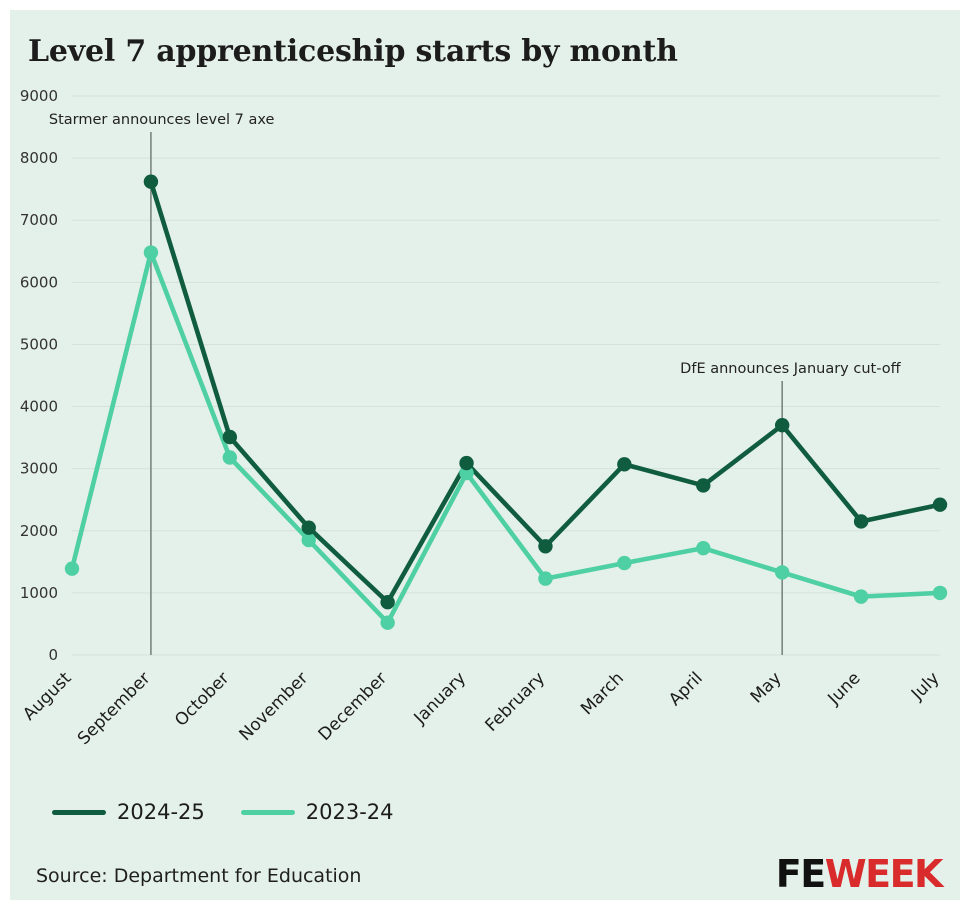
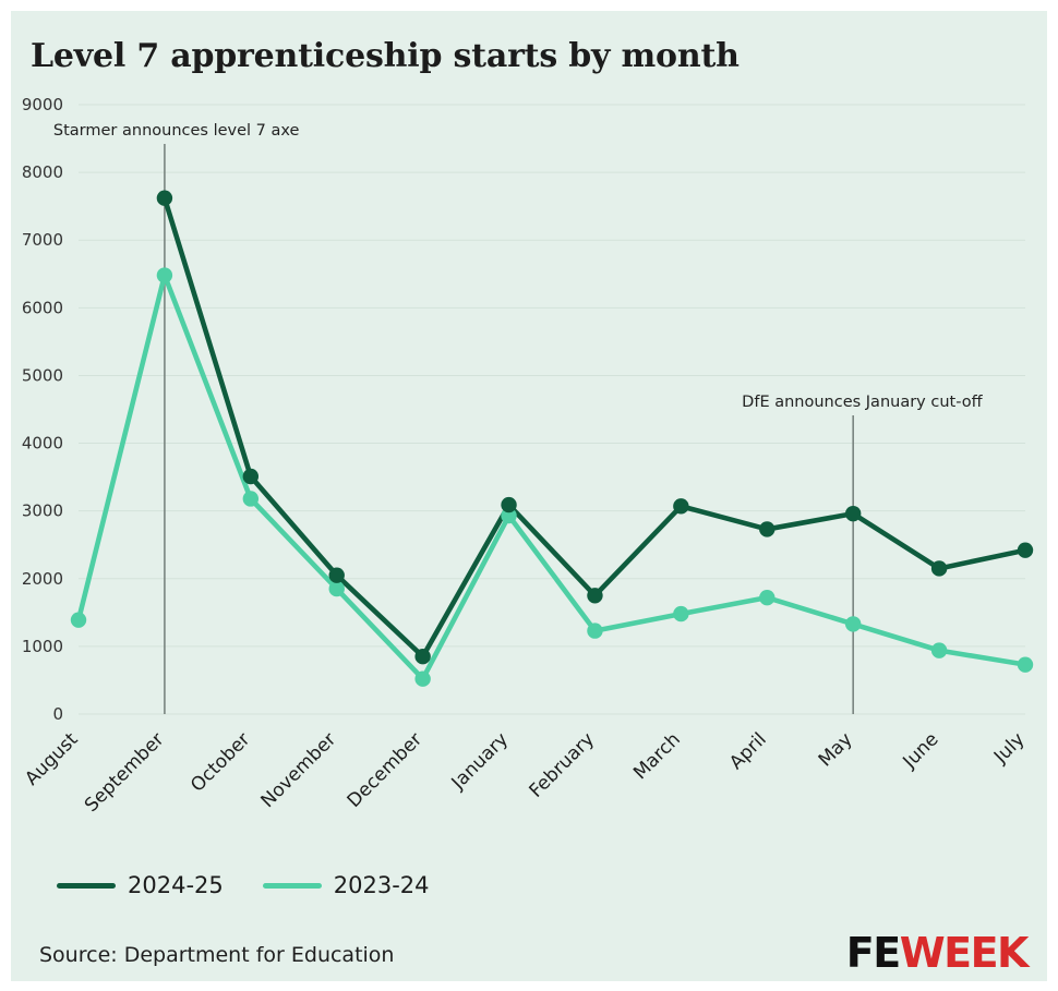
2024-25/May: 3700 -> 3000
2023-24/July: 1000 -> 700
